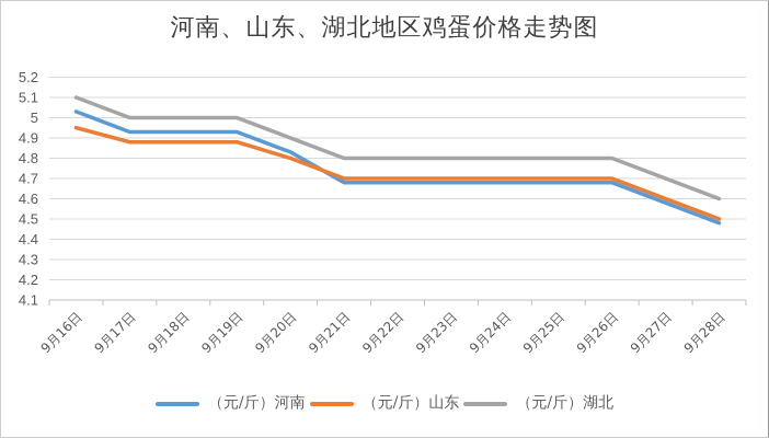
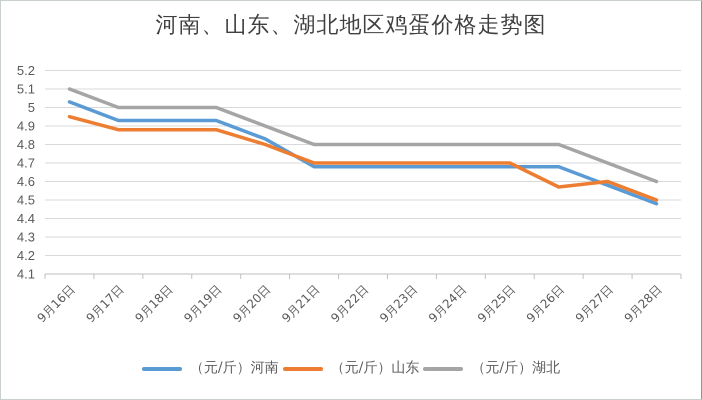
（元/斤）山东/9月26日: 4.70 -> 4.57
